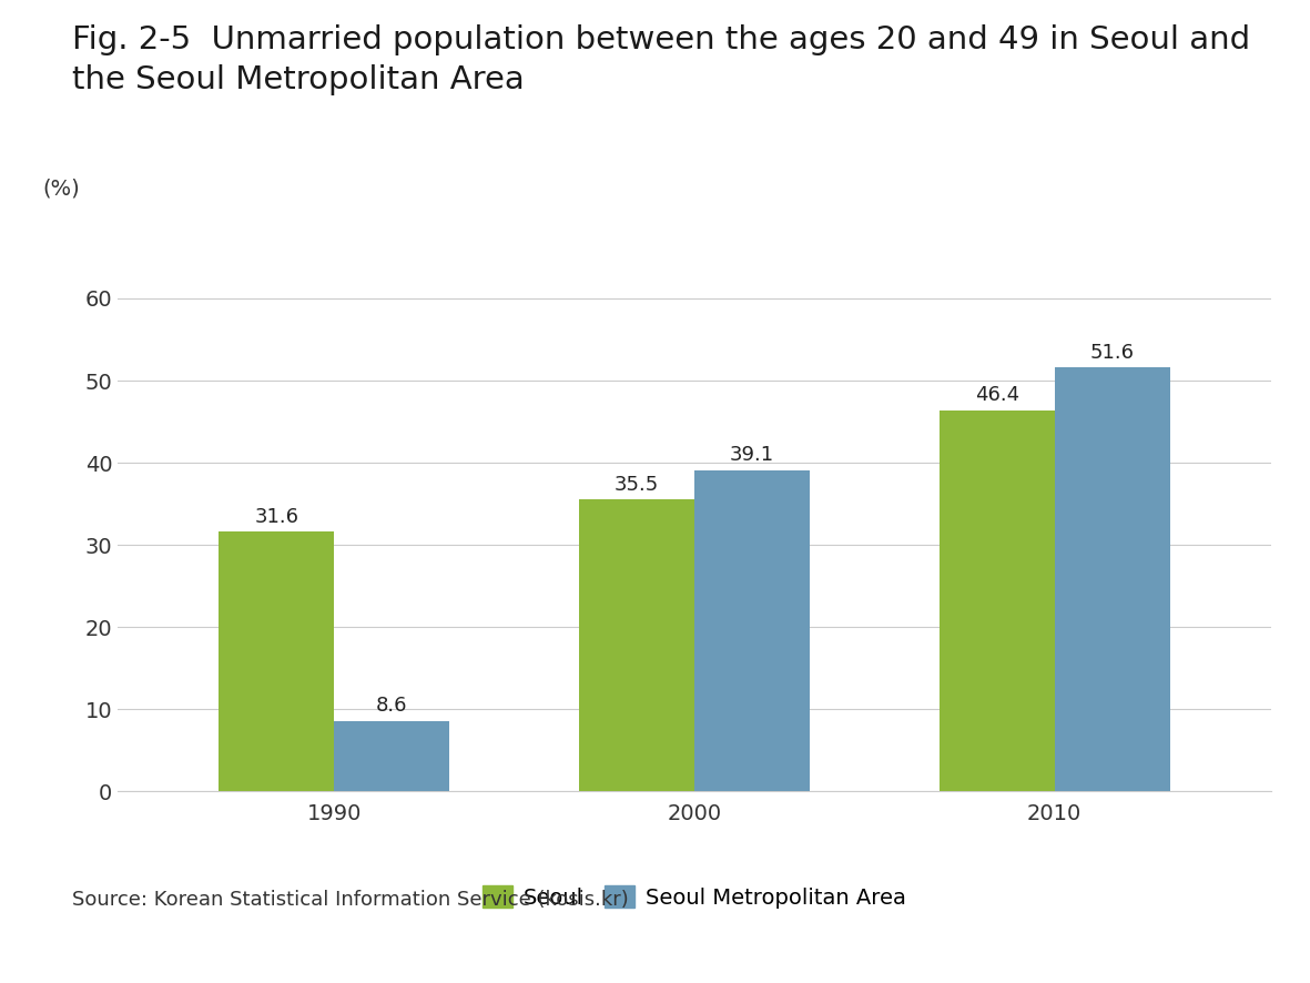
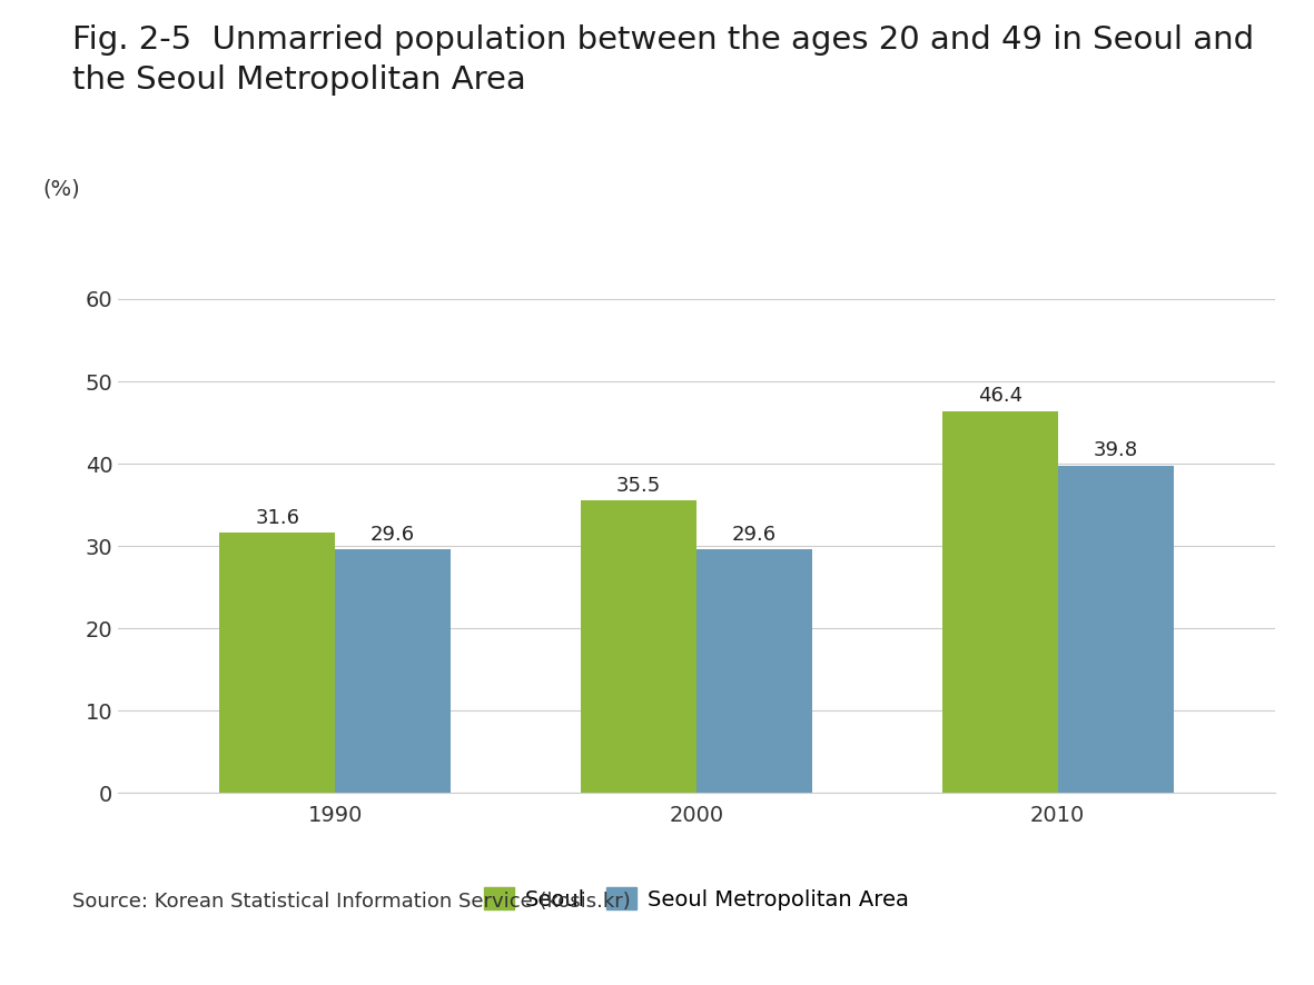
Seoul Metropolitan Area/1990: 8.6 -> 29.6
Seoul Metropolitan Area/2000: 39.1 -> 29.6
Seoul Metropolitan Area/2010: 51.6 -> 39.8
